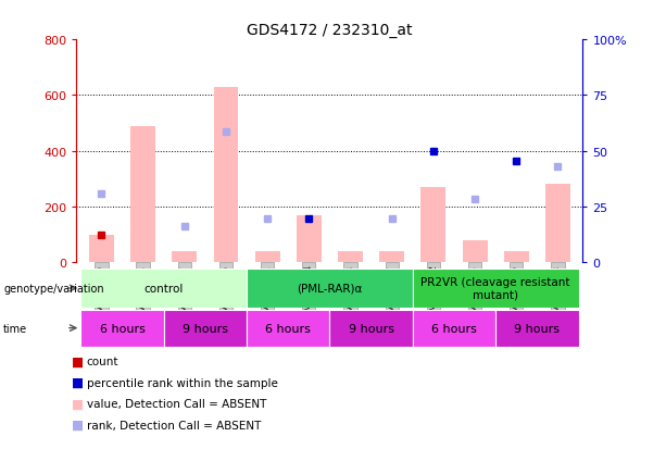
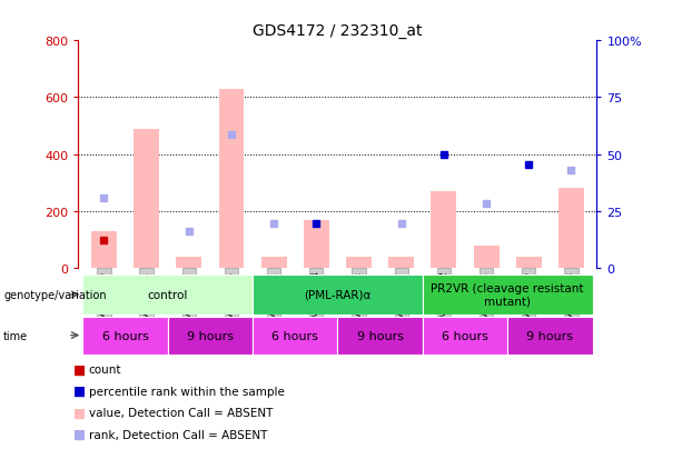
GSM538610: 100 -> 130
